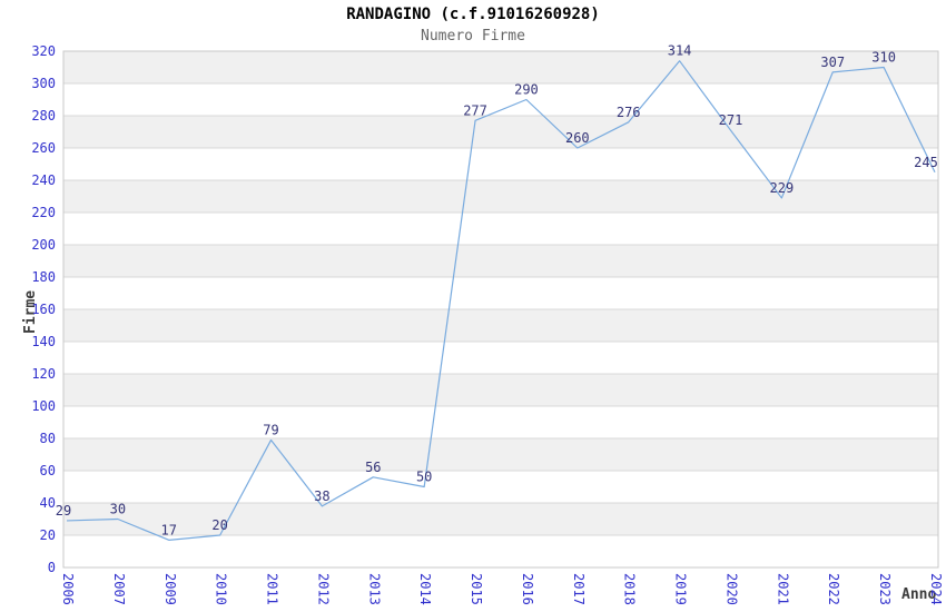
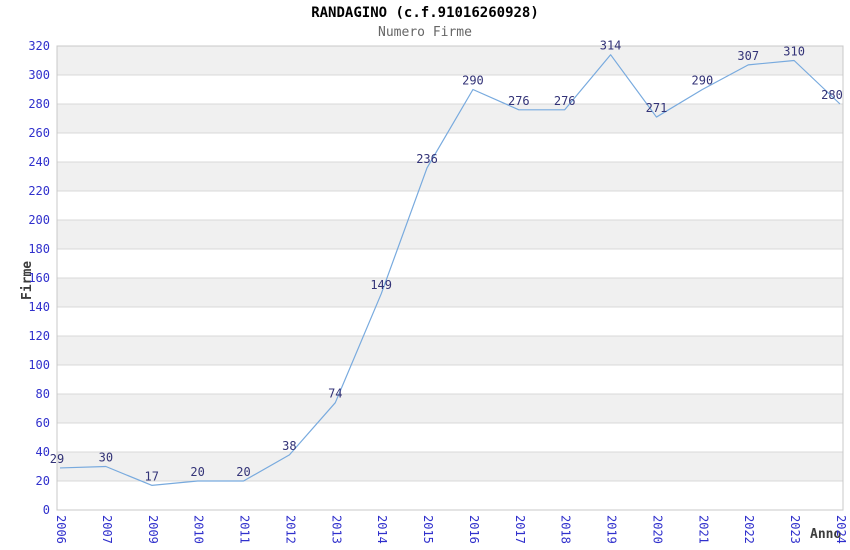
2011: 79 -> 20
2013: 56 -> 74
2014: 50 -> 149
2015: 277 -> 236
2017: 260 -> 276
2021: 229 -> 290
2024: 245 -> 280
